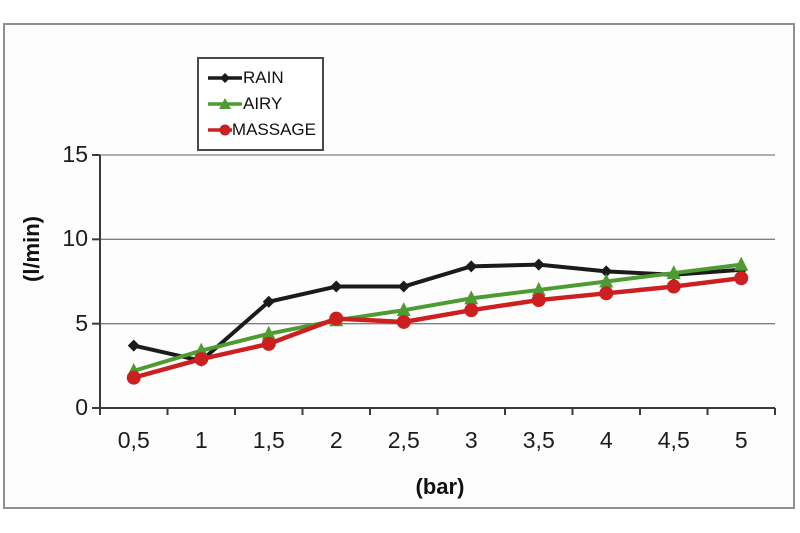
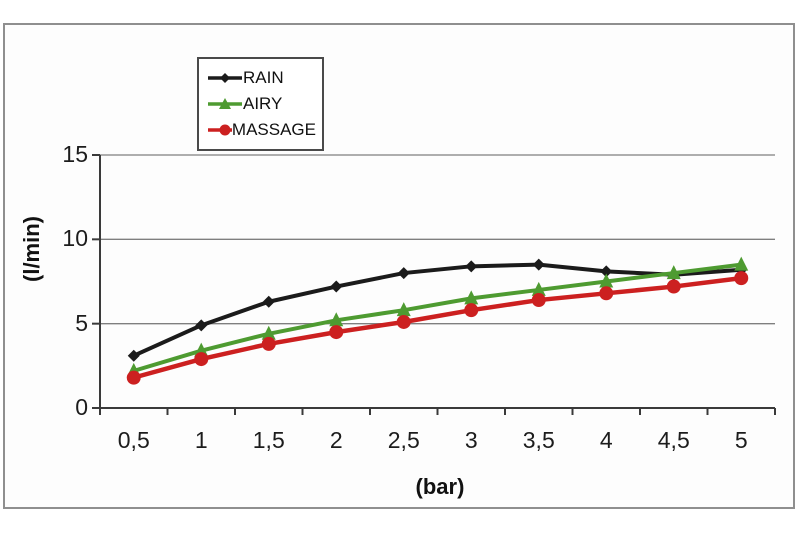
RAIN/0,5: 3.7 -> 3.1
RAIN/1: 2.8 -> 4.9
MASSAGE/2: 5.3 -> 4.5
RAIN/2,5: 7.2 -> 8.0
